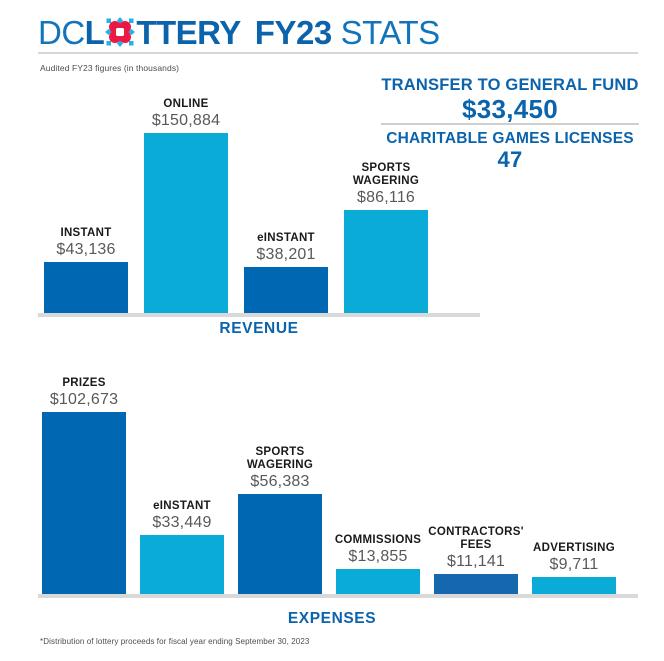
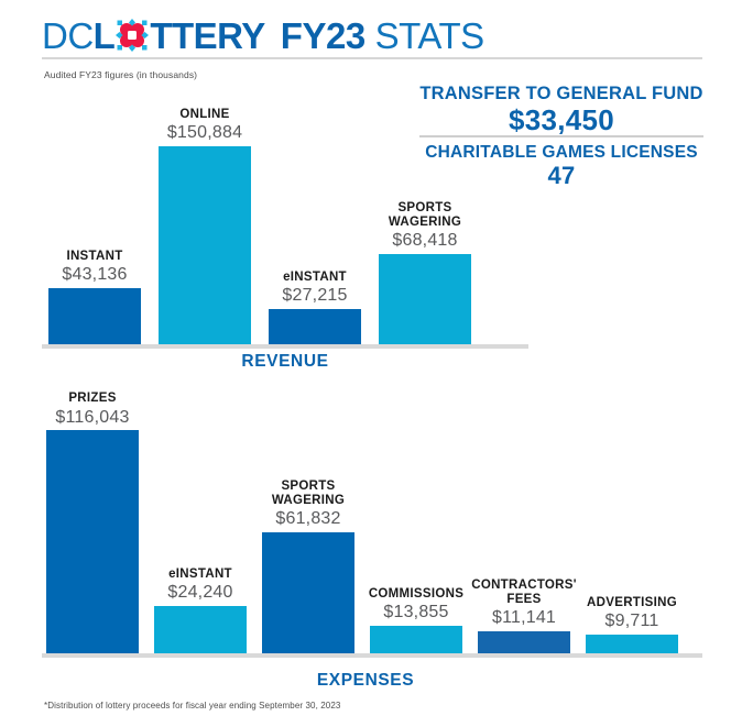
REVENUE/eINSTANT: $38,201 -> $27,215
REVENUE/SPORTS WAGERING: $86,116 -> $68,418
EXPENSES/PRIZES: $102,673 -> $116,043
EXPENSES/eINSTANT: $33,449 -> $24,240
EXPENSES/SPORTS WAGERING: $56,383 -> $61,832
